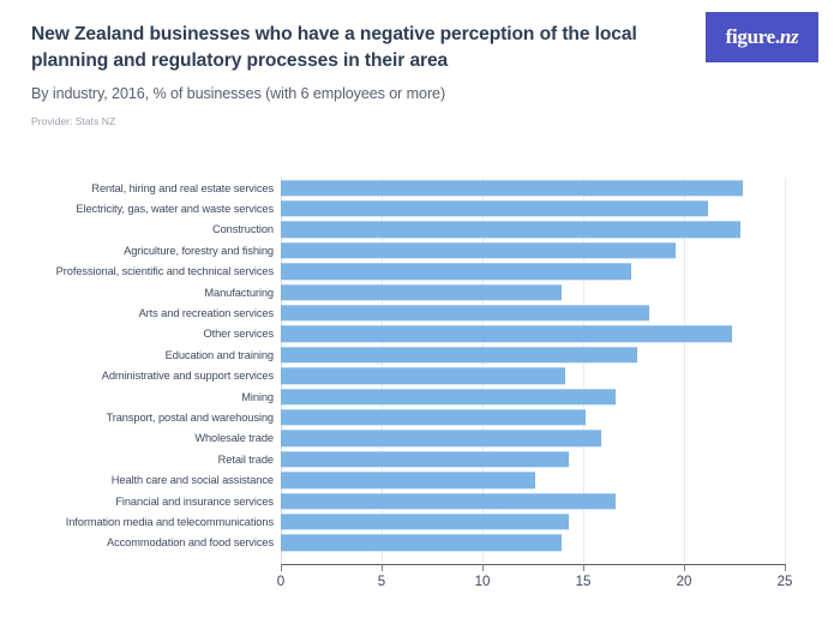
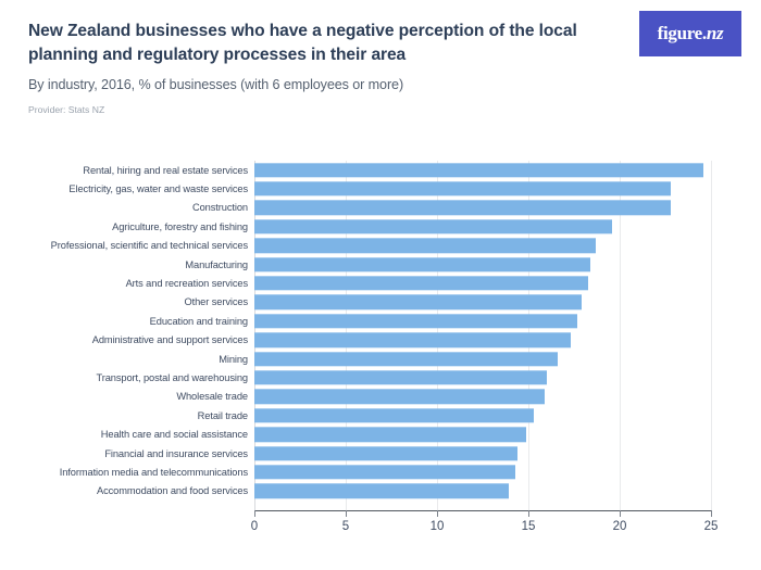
Rental, hiring and real estate services: 22.9 -> 24.6
Electricity, gas, water and waste services: 21.2 -> 22.8
Professional, scientific and technical services: 17.4 -> 18.7
Manufacturing: 13.9 -> 18.4
Other services: 22.4 -> 17.9
Administrative and support services: 14.1 -> 17.3
Transport, postal and warehousing: 15.1 -> 16.0
Retail trade: 14.3 -> 15.3
Health care and social assistance: 12.6 -> 14.9
Financial and insurance services: 16.6 -> 14.4
